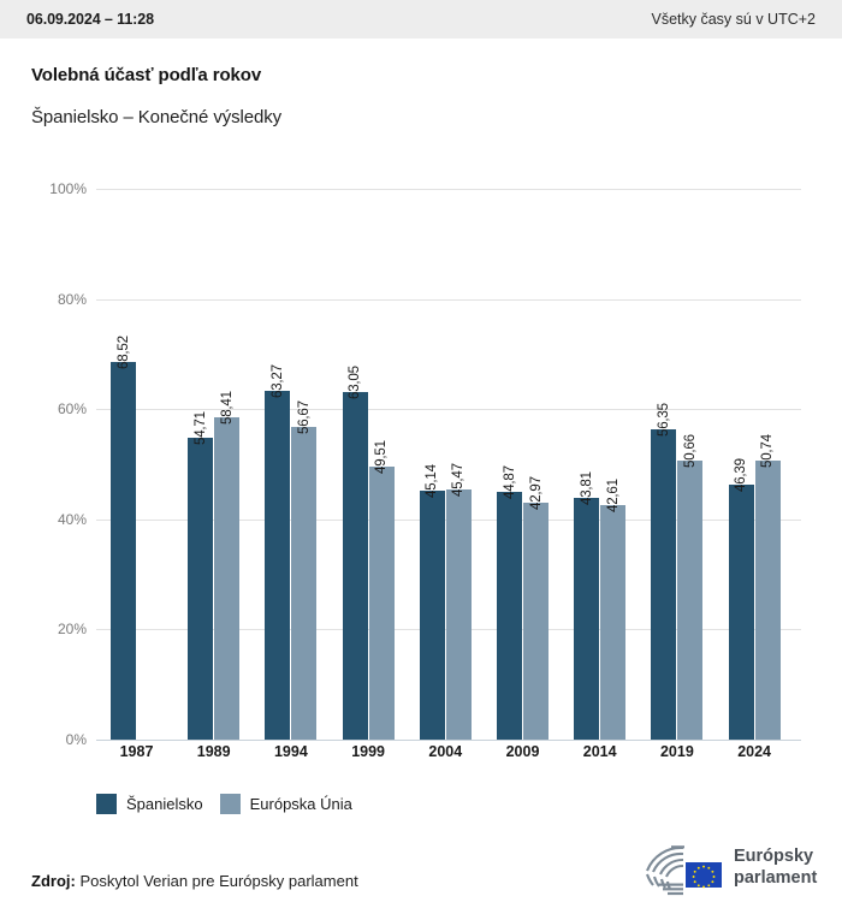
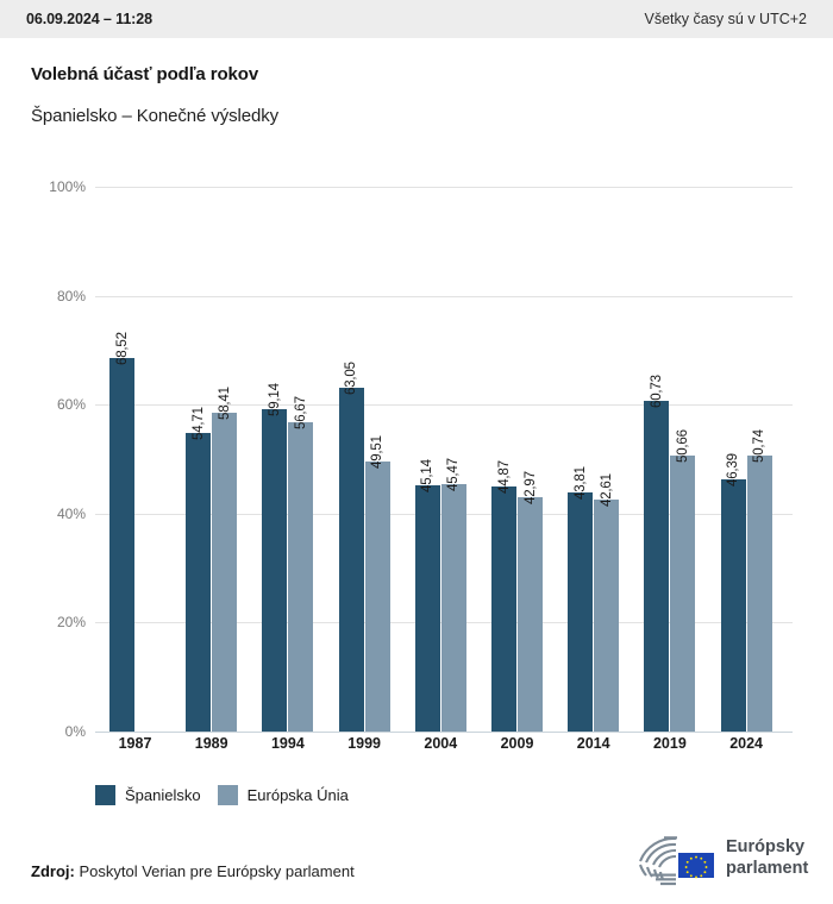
Španielsko/1994: 63,27 -> 59,14
Španielsko/2019: 56,35 -> 60,73
